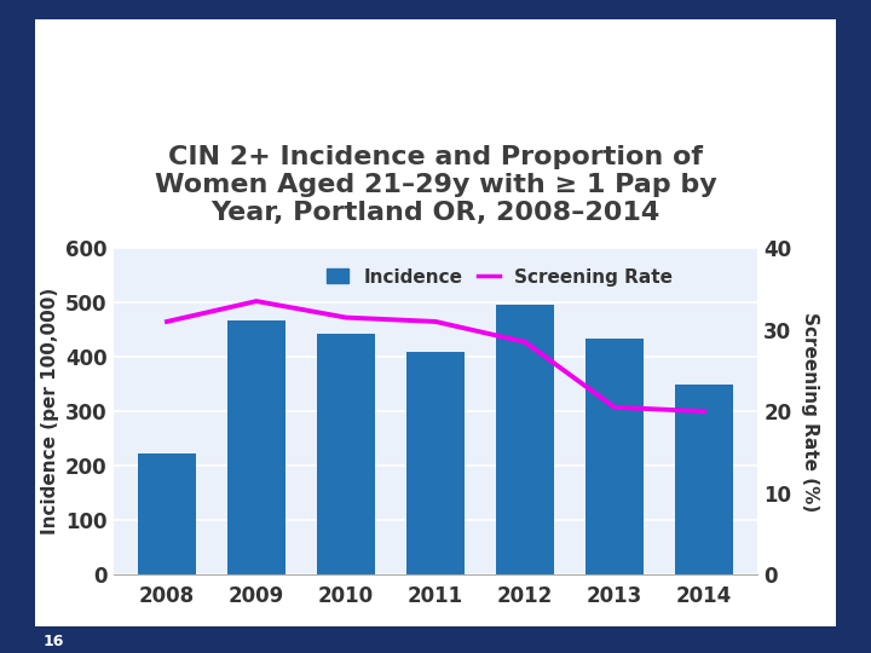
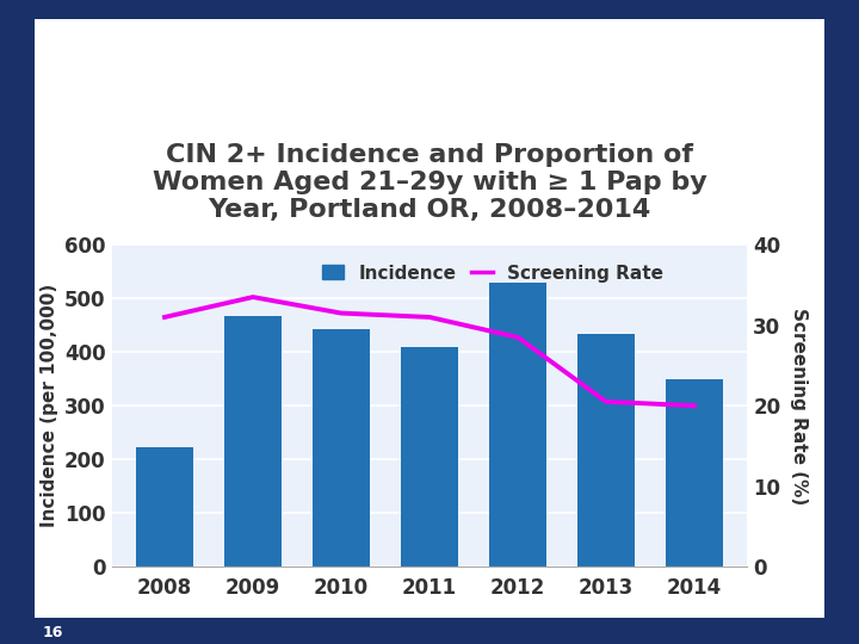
Incidence/2012: 497 -> 530
